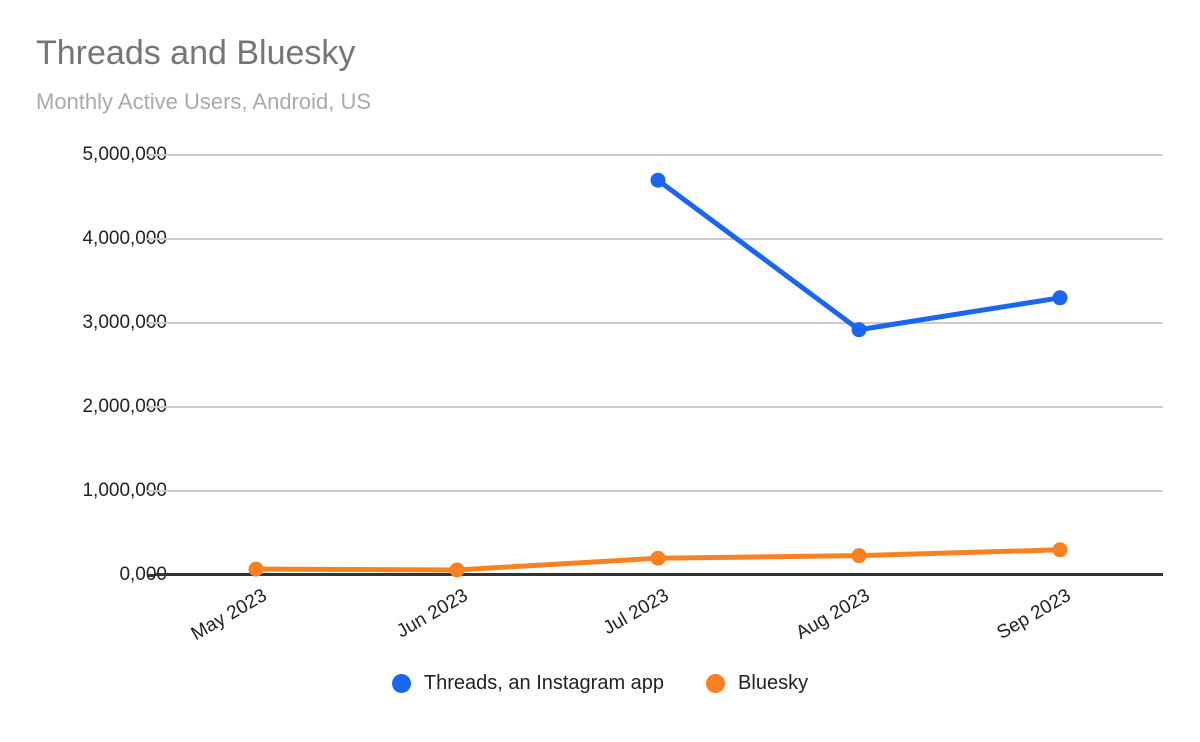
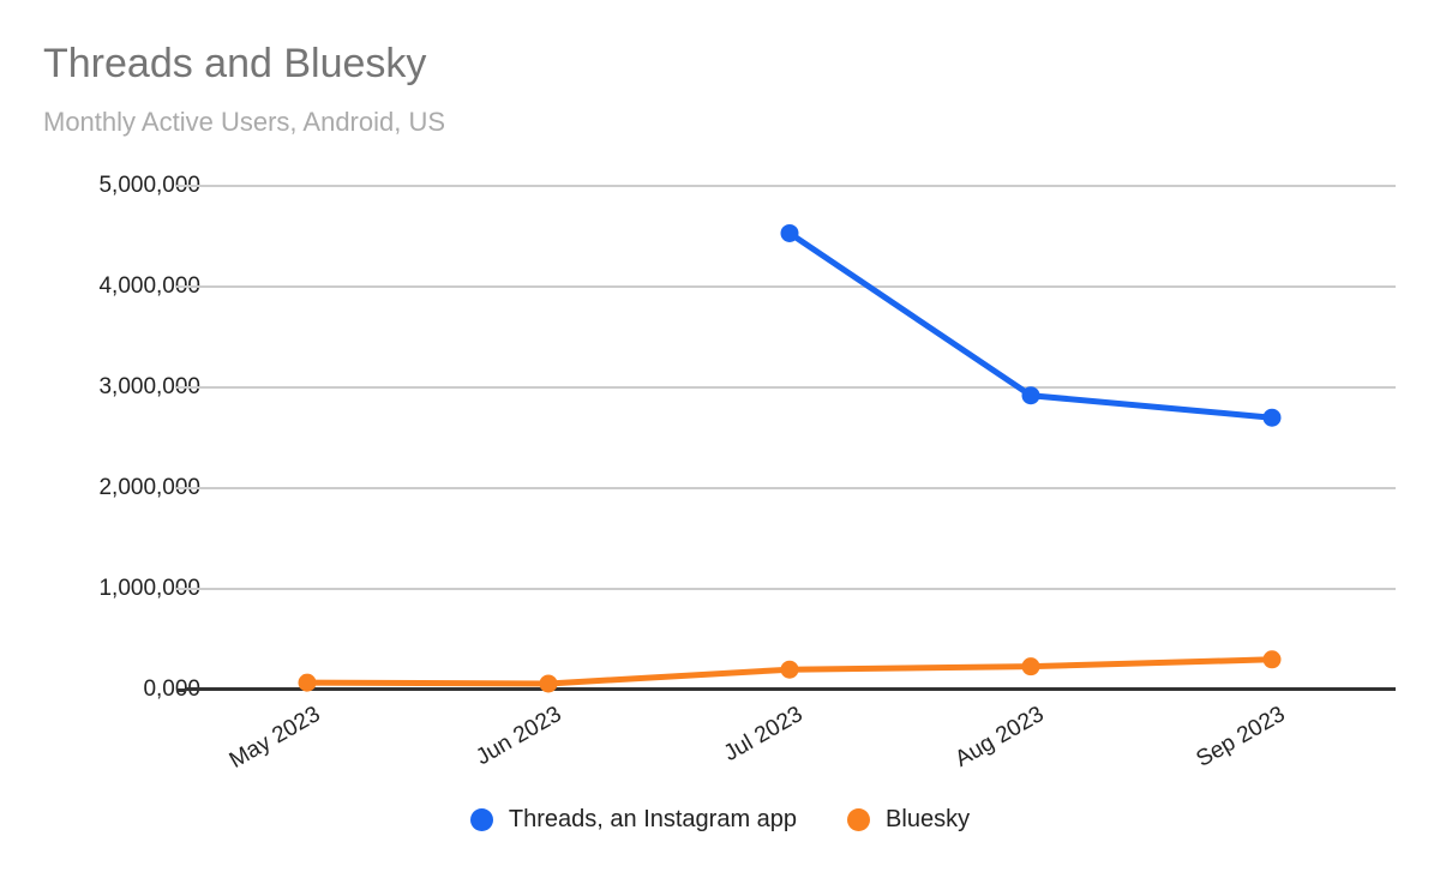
Threads, an Instagram app/Jul 2023: 4700000 -> 4500000
Threads, an Instagram app/Sep 2023: 3300000 -> 2700000
